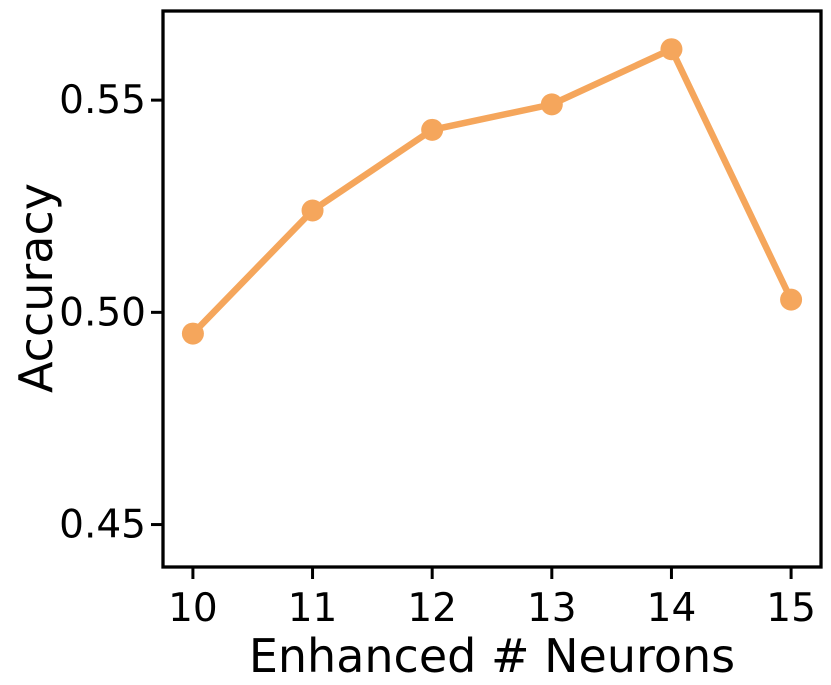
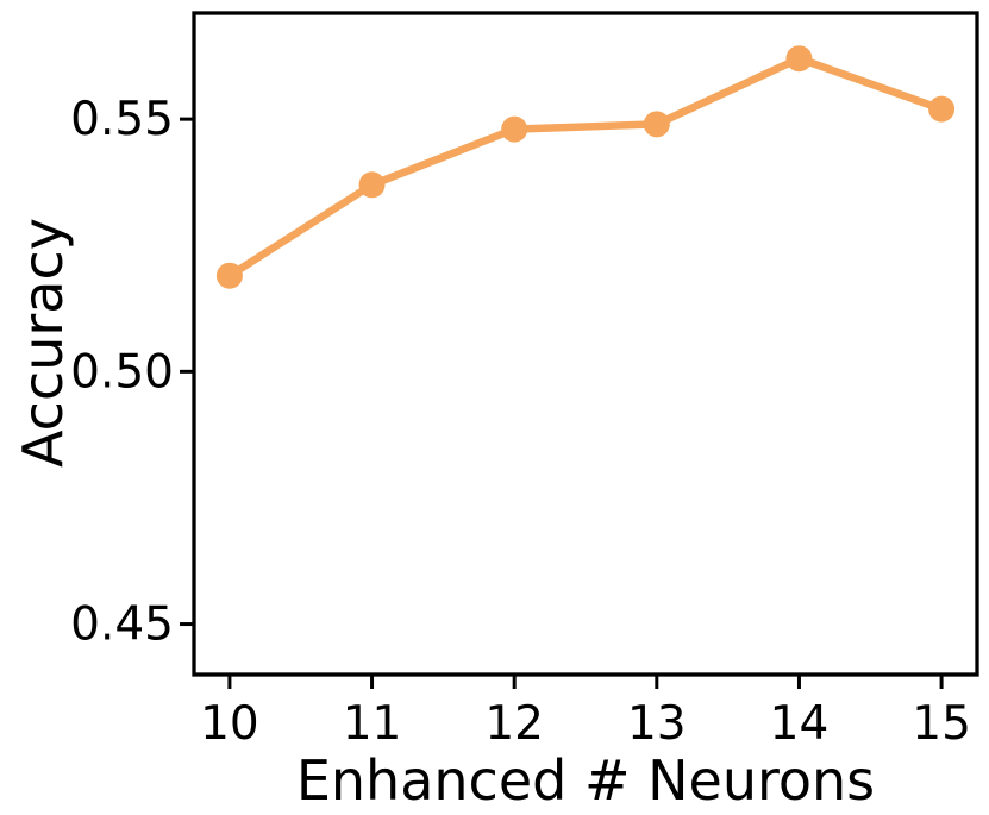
10: 0.495 -> 0.519
11: 0.524 -> 0.537
12: 0.543 -> 0.548
15: 0.503 -> 0.552
